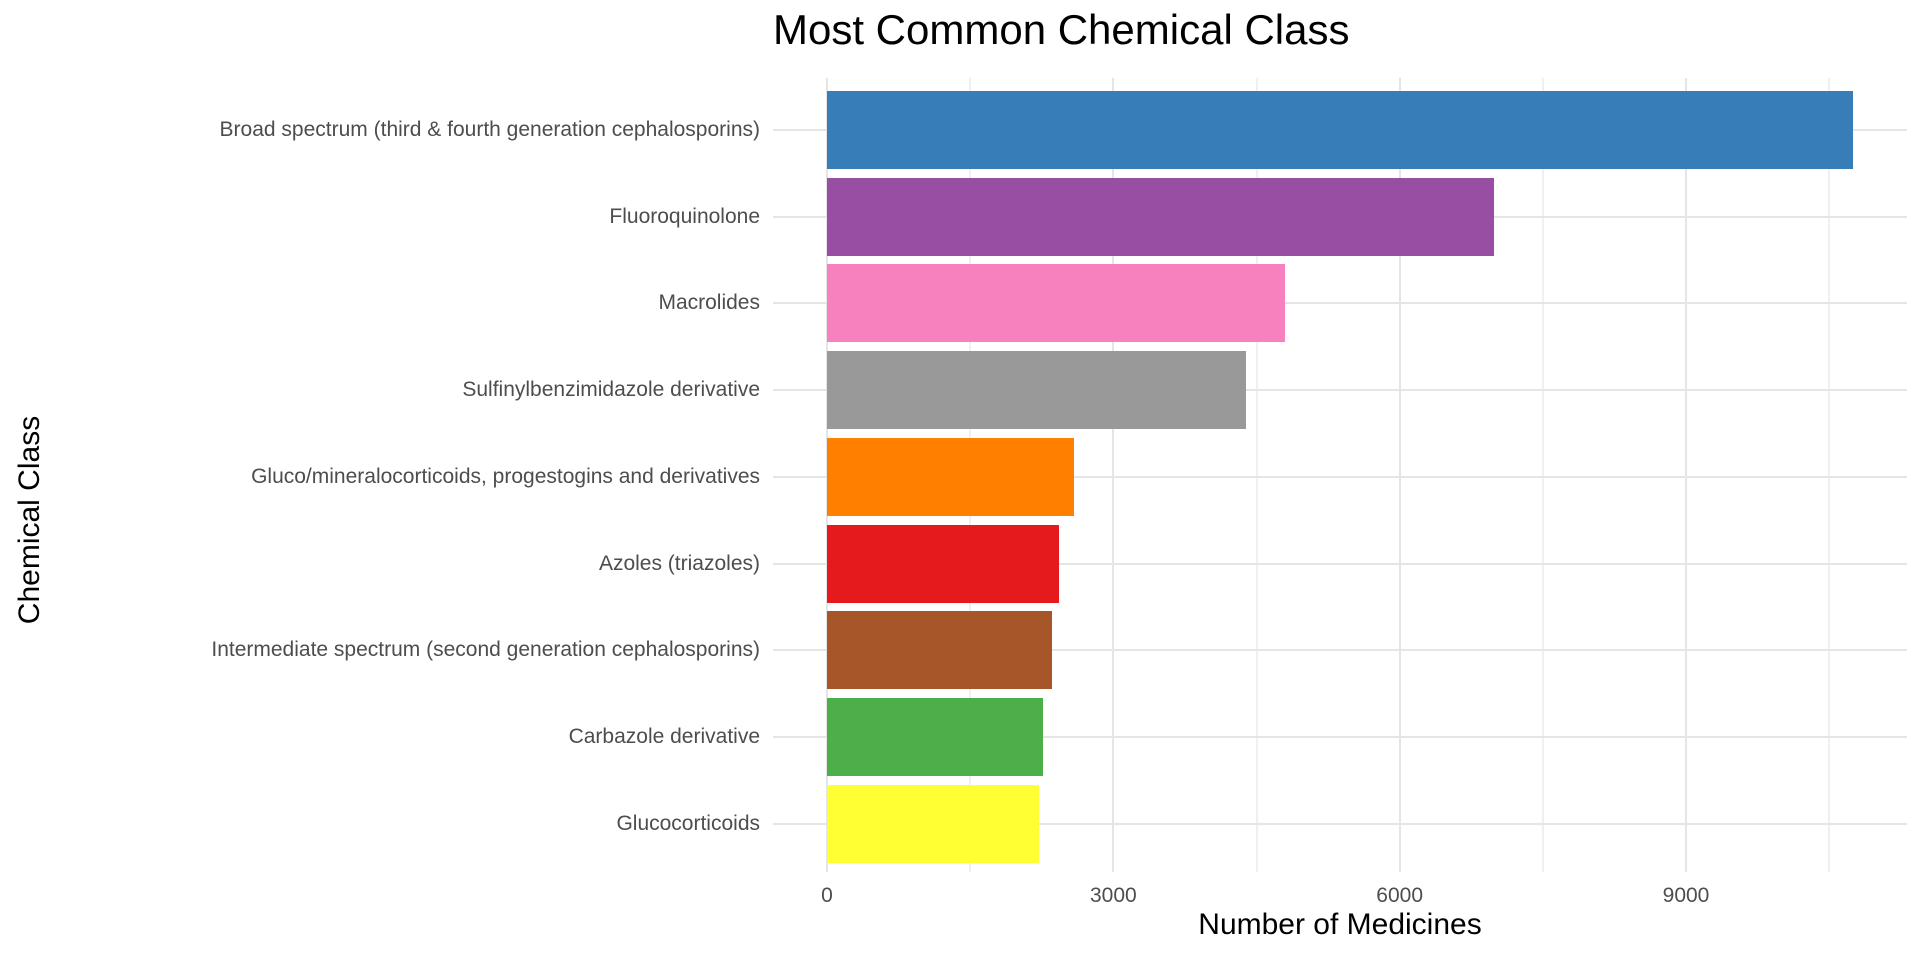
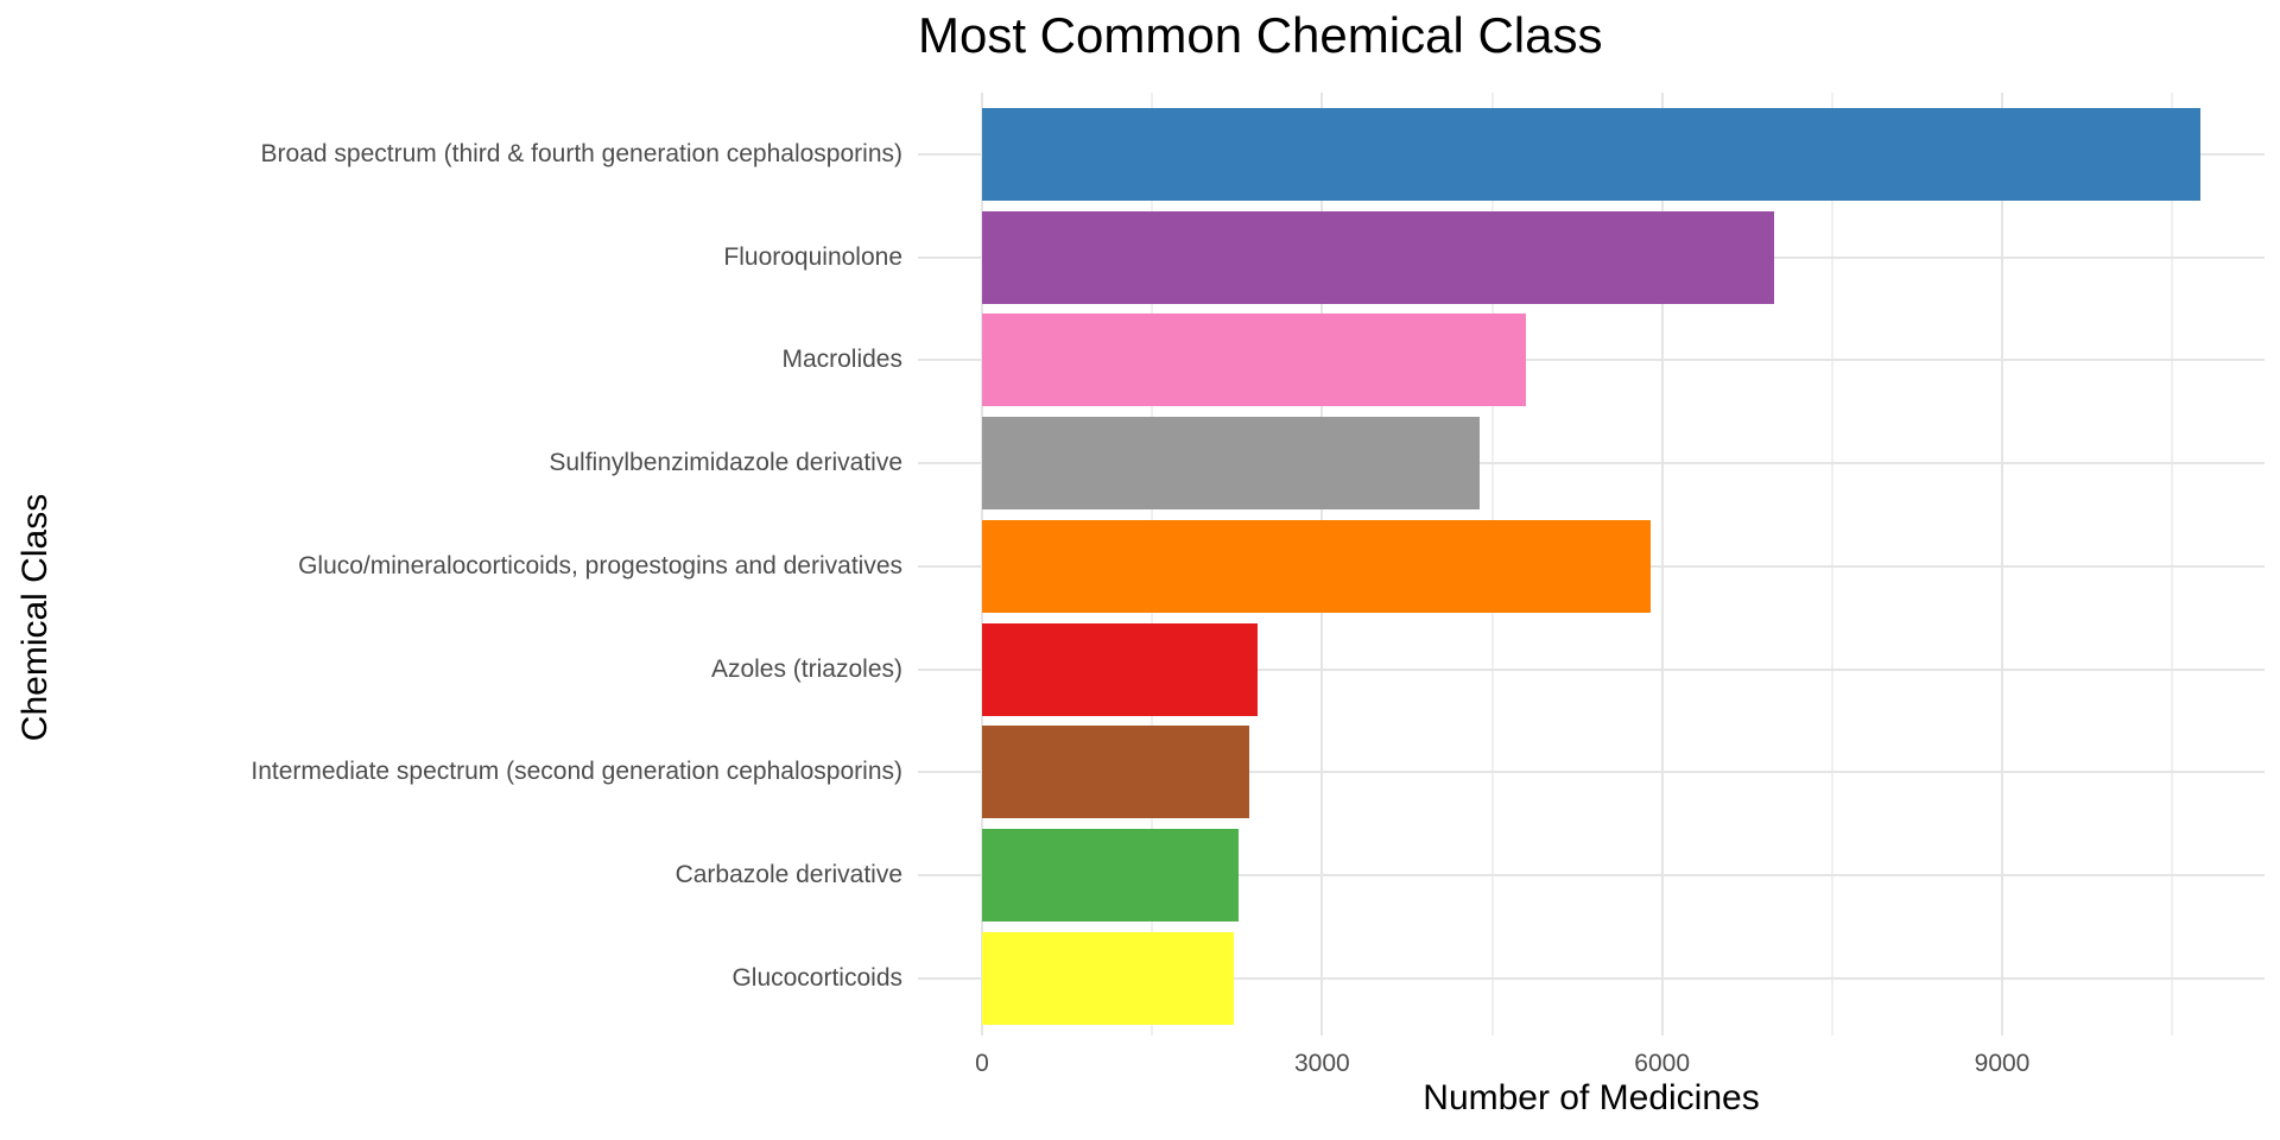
Gluco/mineralocorticoids, progestogins and derivatives: 2600 -> 5900
